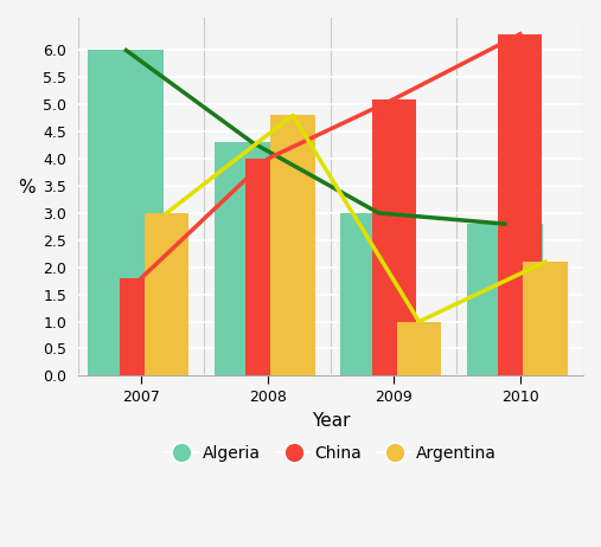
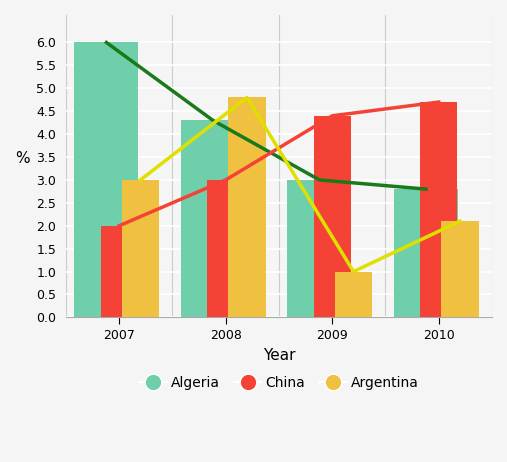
China/2007: 1.8 -> 2.0
China/2008: 4.0 -> 3.0
China/2009: 5.1 -> 4.4
China/2010: 6.3 -> 4.7
